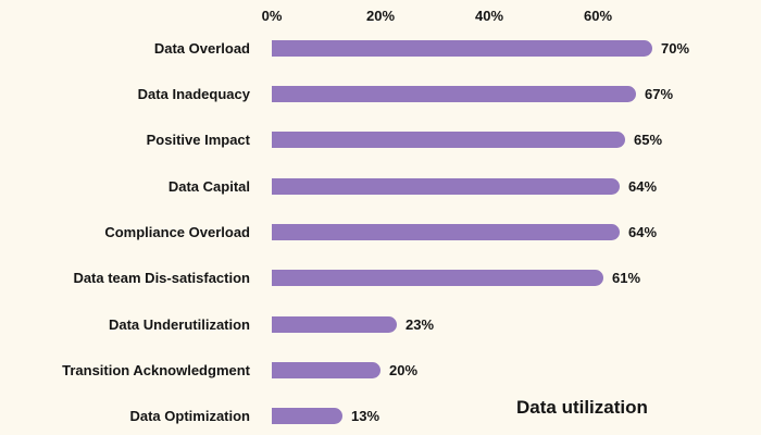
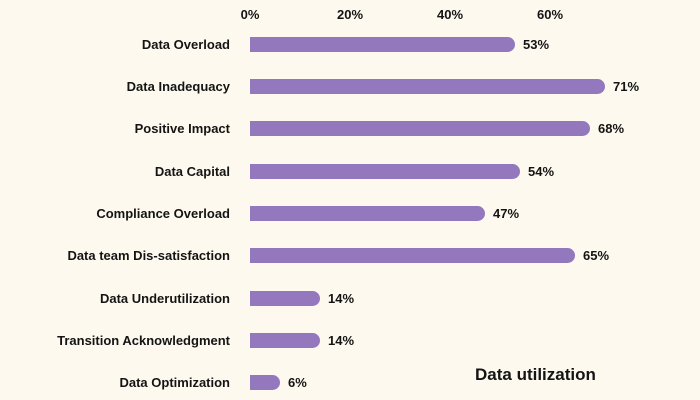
Data Overload: 70% -> 53%
Data Inadequacy: 67% -> 71%
Positive Impact: 65% -> 68%
Data Capital: 64% -> 54%
Compliance Overload: 64% -> 47%
Data team Dis-satisfaction: 61% -> 65%
Data Underutilization: 23% -> 14%
Transition Acknowledgment: 20% -> 14%
Data Optimization: 13% -> 6%
